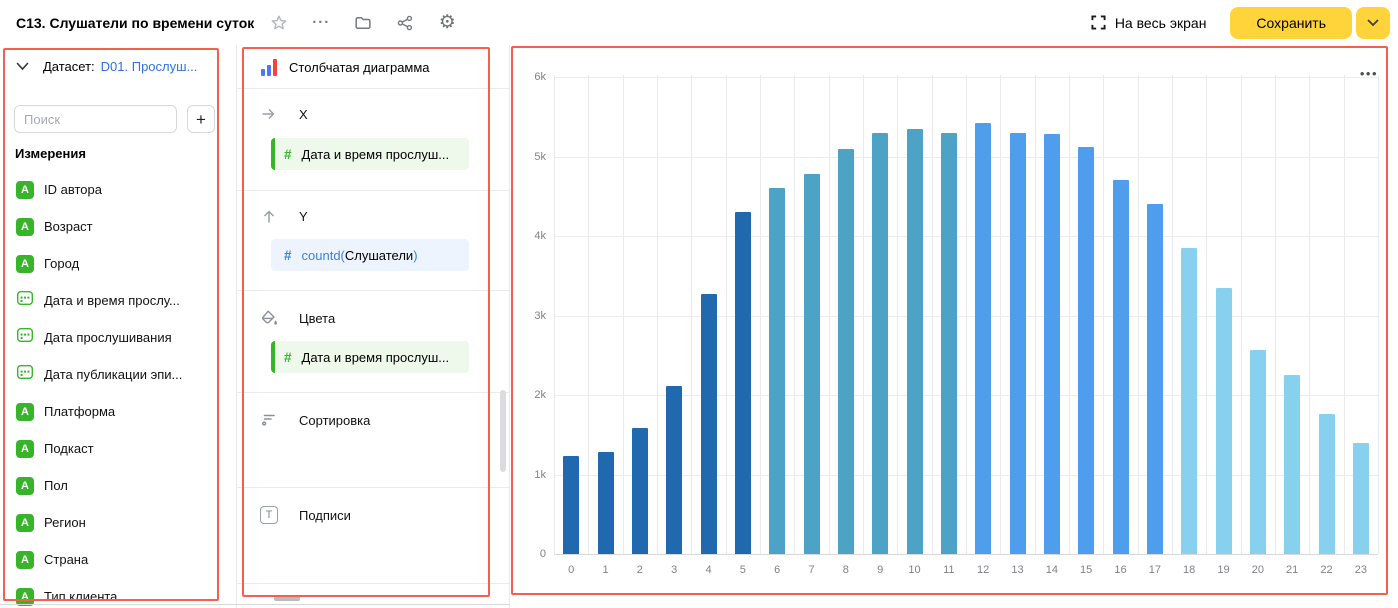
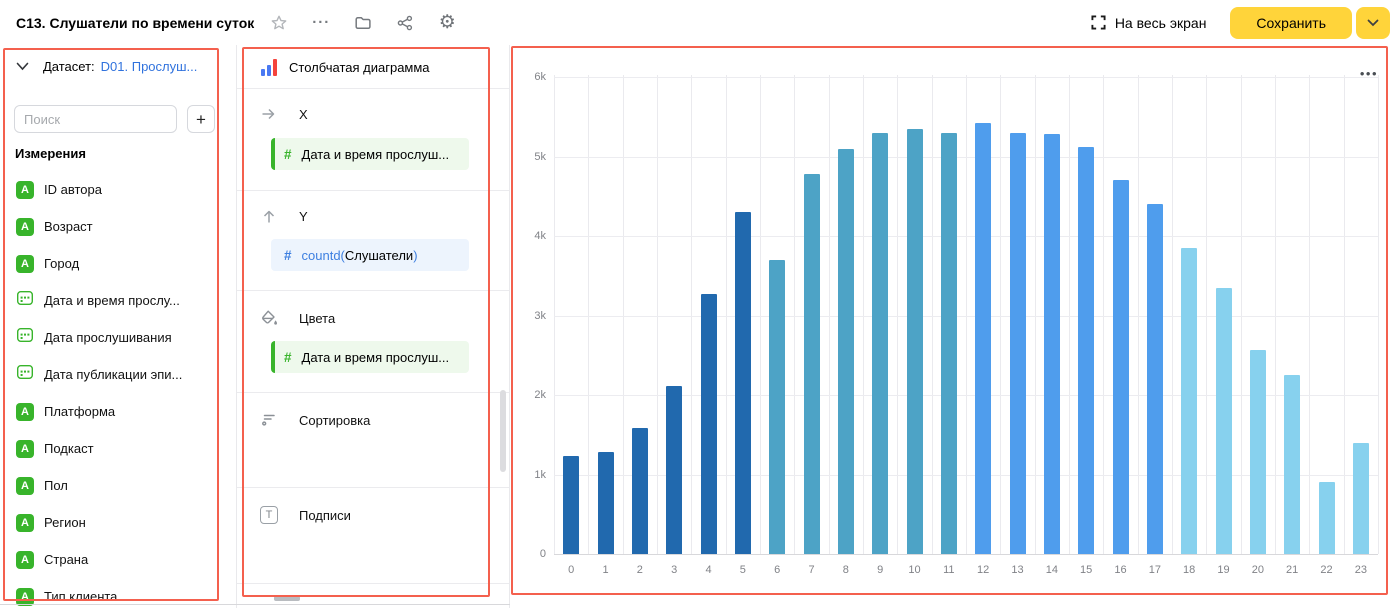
6: 4.6k -> 3.7k
22: 1.8k -> 0.9k
